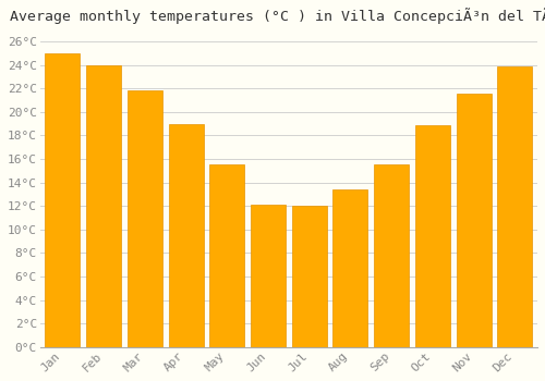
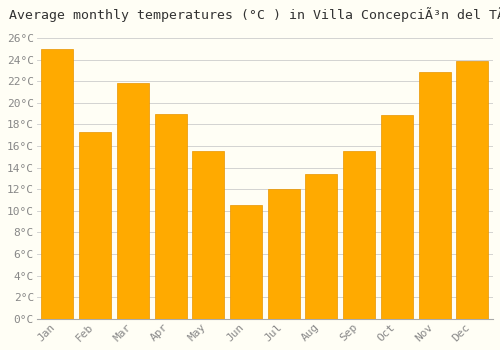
Feb: 24.0°C -> 17.3°C
Jun: 12.1°C -> 10.5°C
Nov: 21.6°C -> 22.9°C
